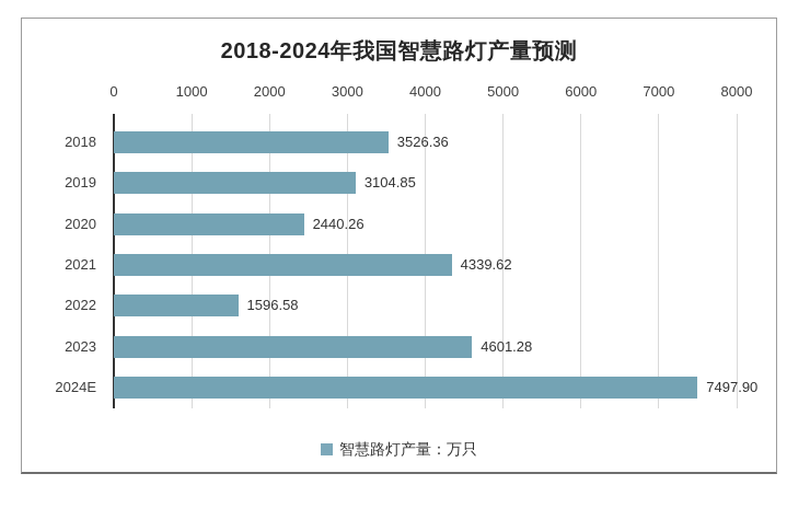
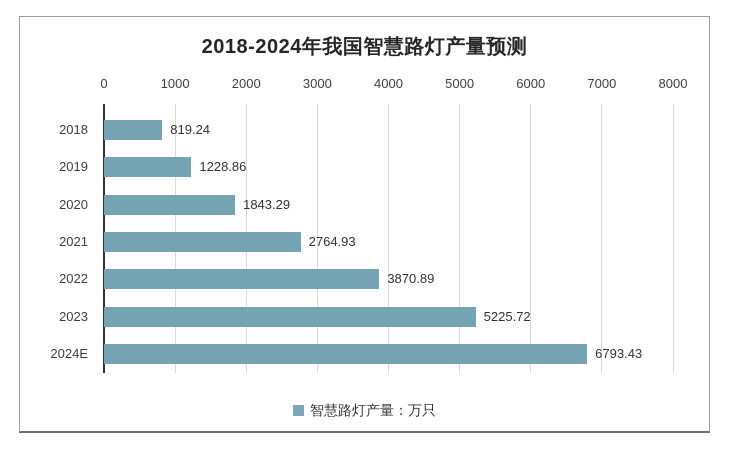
2018: 3526.36 -> 819.24
2019: 3104.85 -> 1228.86
2020: 2440.26 -> 1843.29
2021: 4339.62 -> 2764.93
2022: 1596.58 -> 3870.89
2023: 4601.28 -> 5225.72
2024E: 7497.90 -> 6793.43
